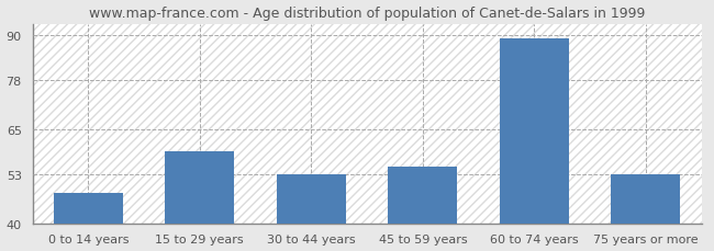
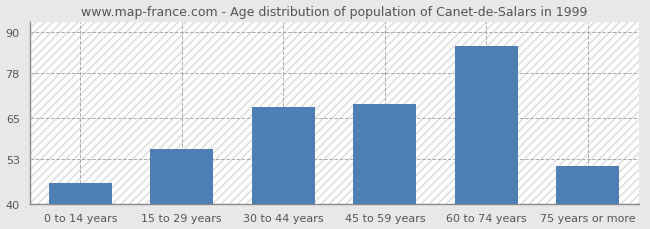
0 to 14 years: 48 -> 46
15 to 29 years: 59 -> 56
30 to 44 years: 53 -> 68
45 to 59 years: 55 -> 69
60 to 74 years: 89 -> 86
75 years or more: 53 -> 51
